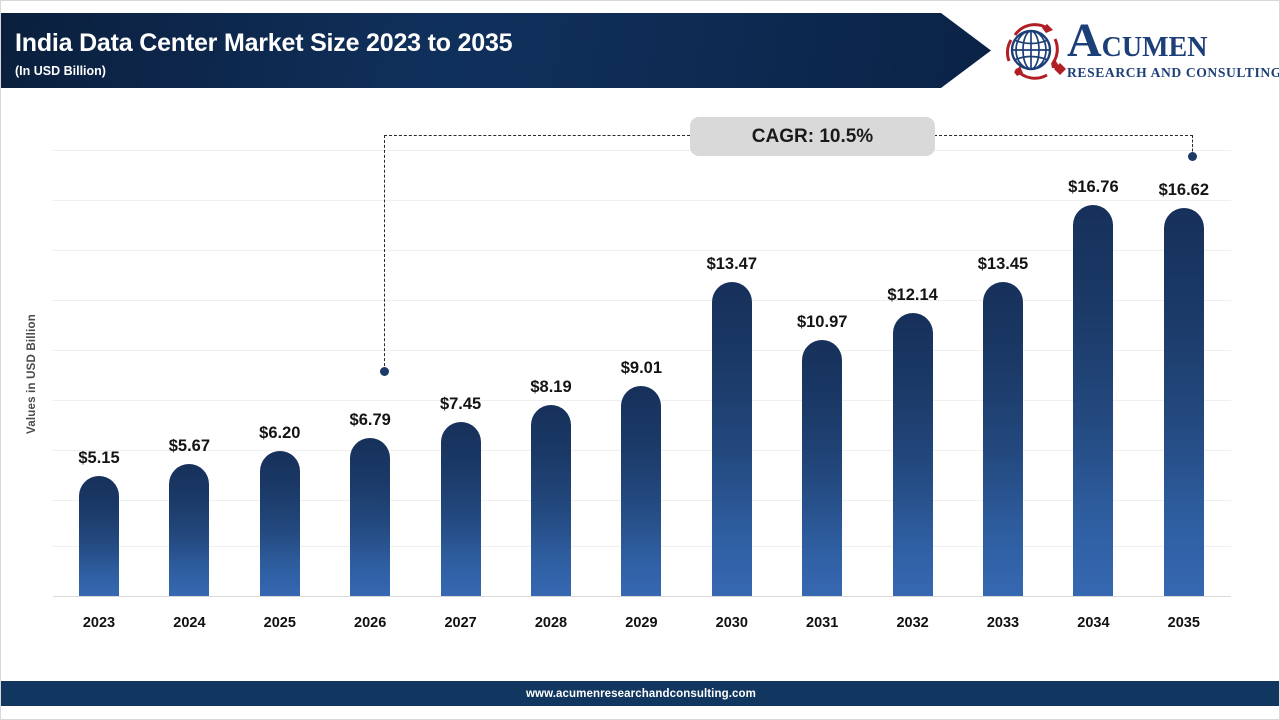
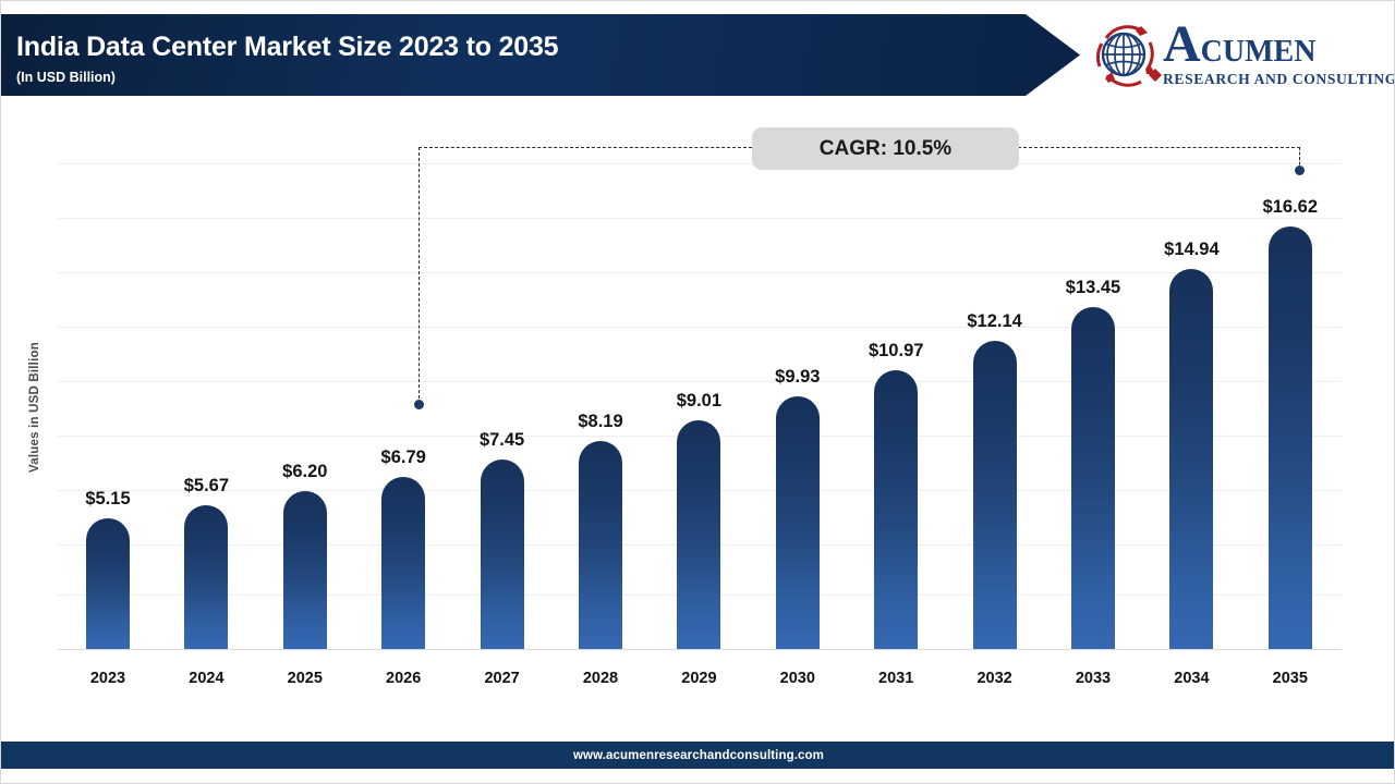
2030: $13.47 -> $9.93
2034: $16.76 -> $14.94
